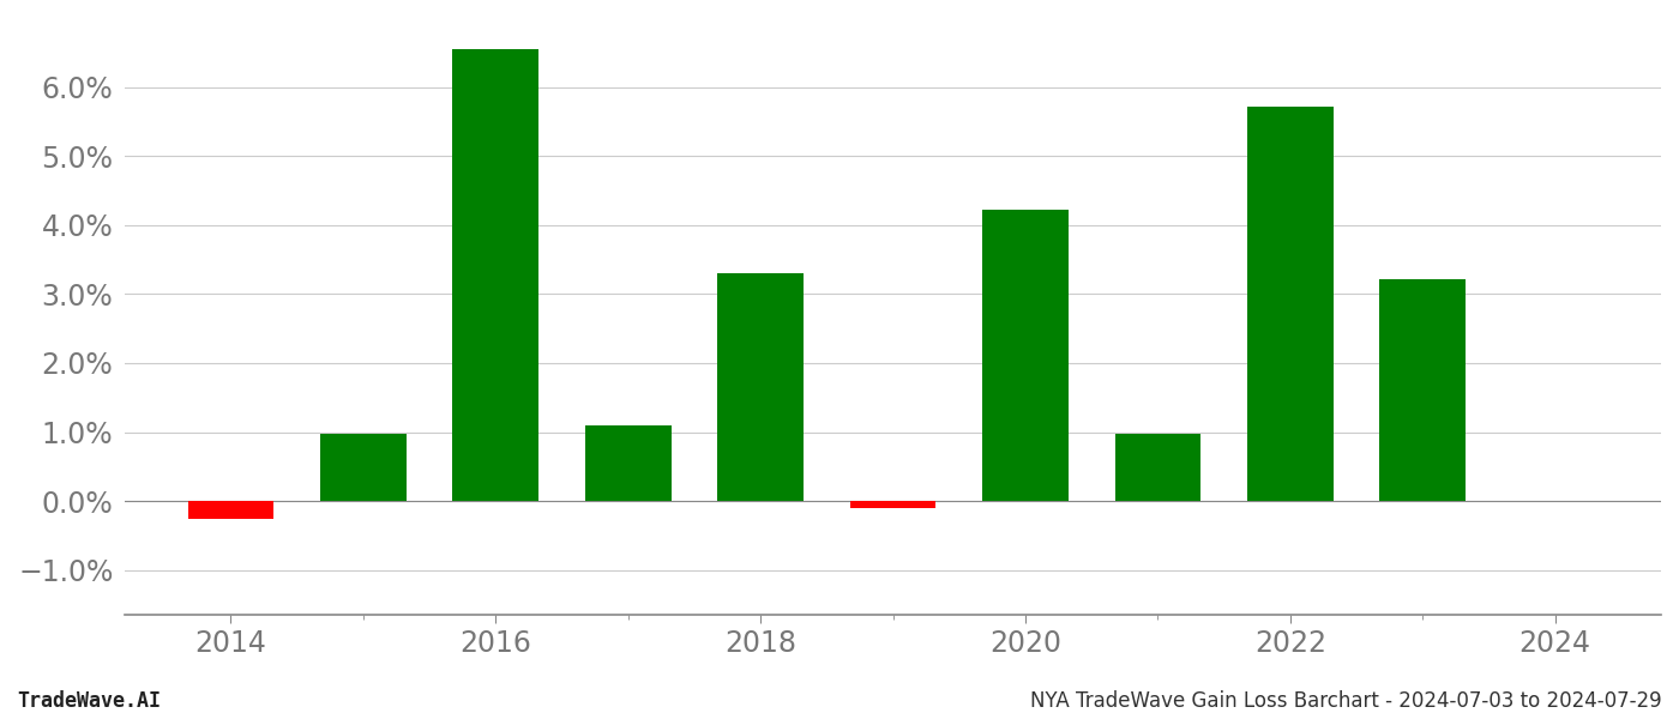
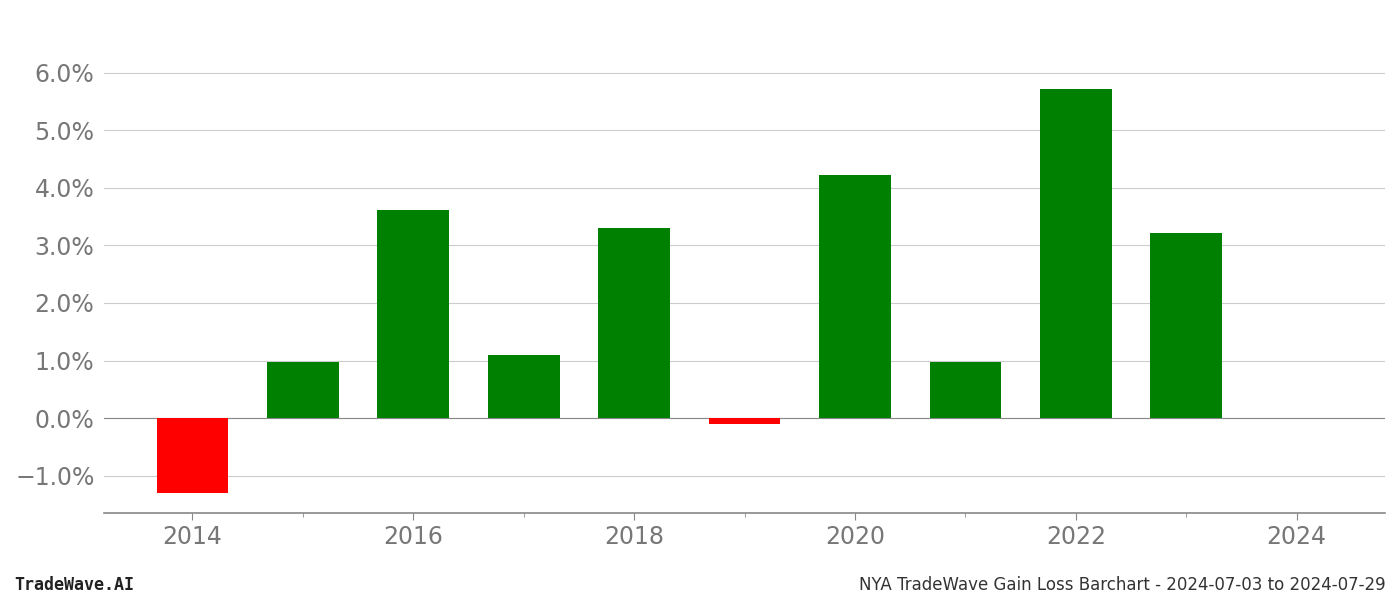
2014: -0.26% -> -1.30%
2016: 6.54% -> 3.62%
